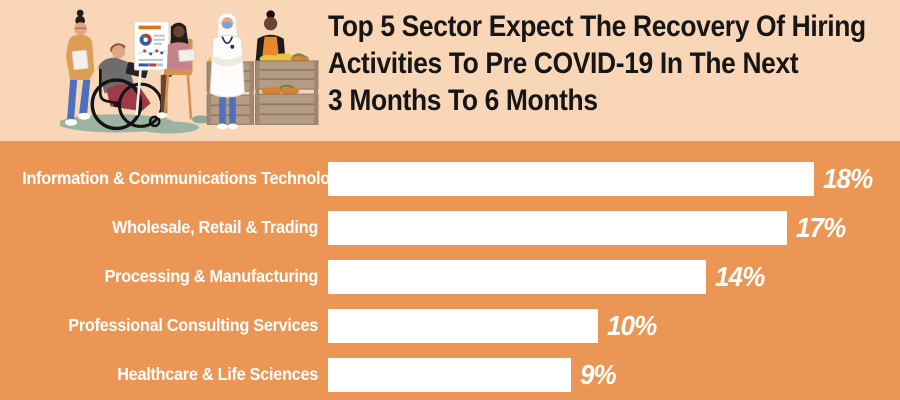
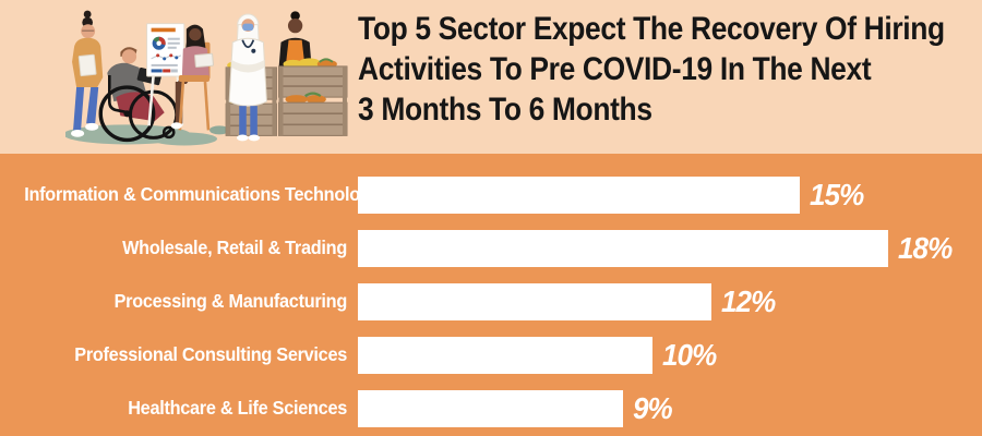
Information & Communications Technology: 18% -> 15%
Wholesale, Retail & Trading: 17% -> 18%
Processing & Manufacturing: 14% -> 12%
